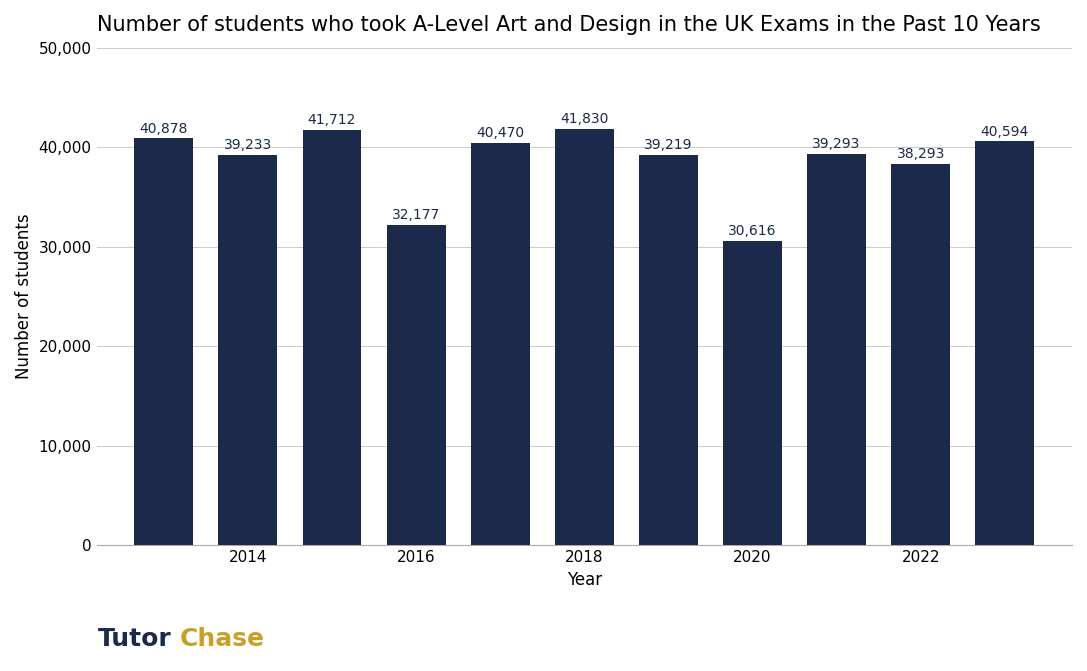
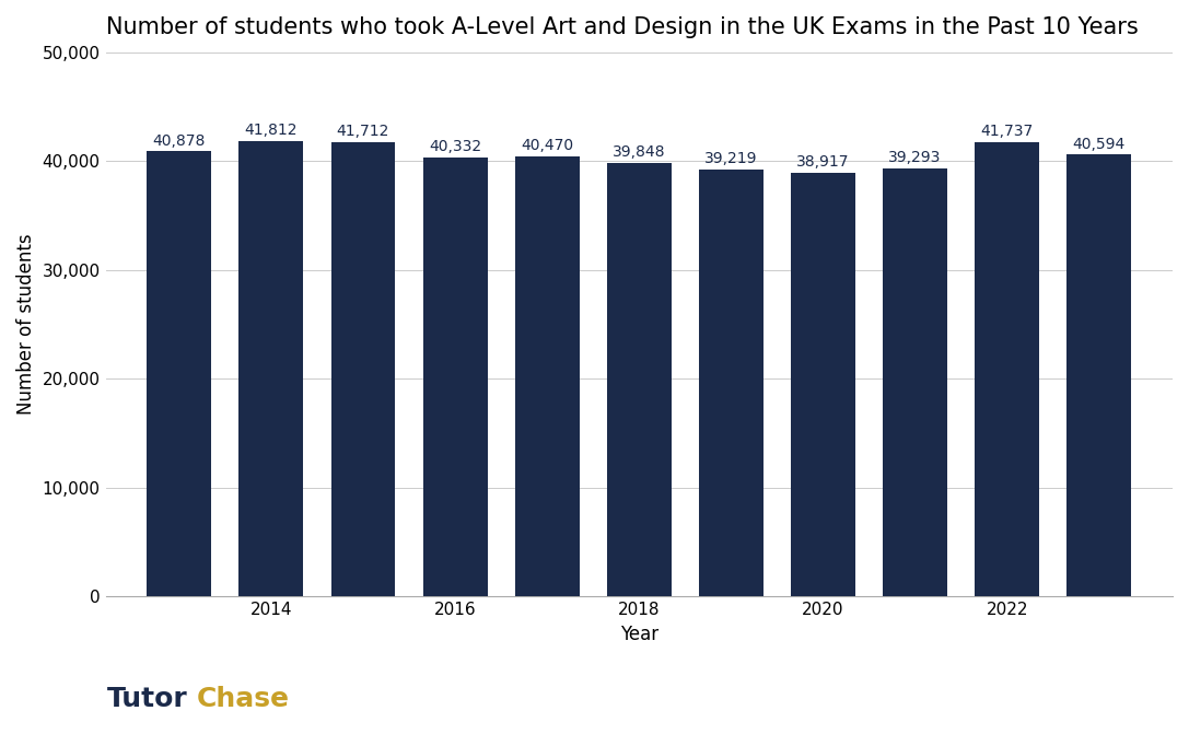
2014: 39,233 -> 41,812
2016: 32,177 -> 40,332
2018: 41,830 -> 39,848
2020: 30,616 -> 38,917
2022: 38,293 -> 41,737
